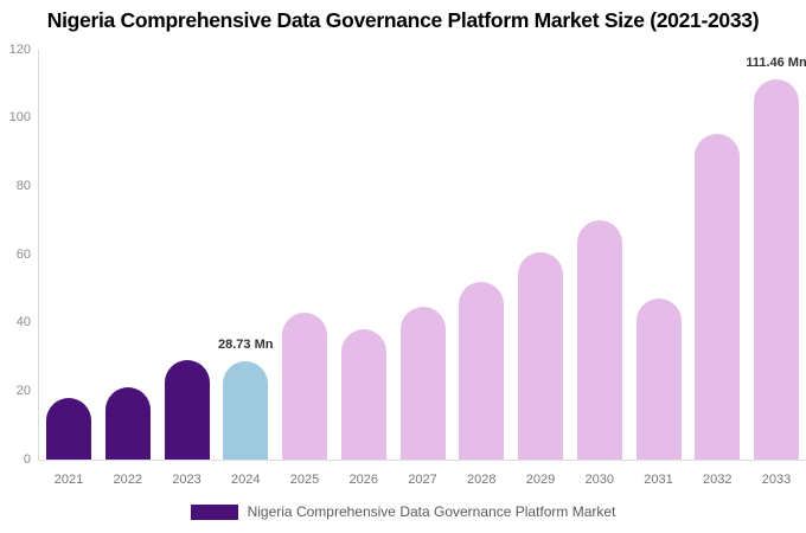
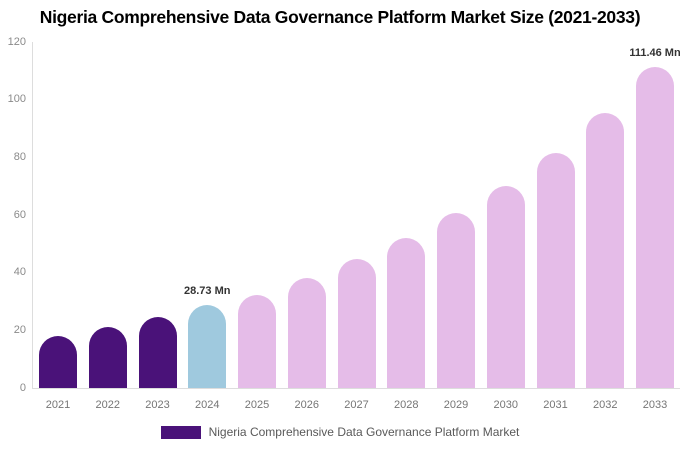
2023: 29 -> 24
2025: 43 -> 32
2031: 47 -> 82
